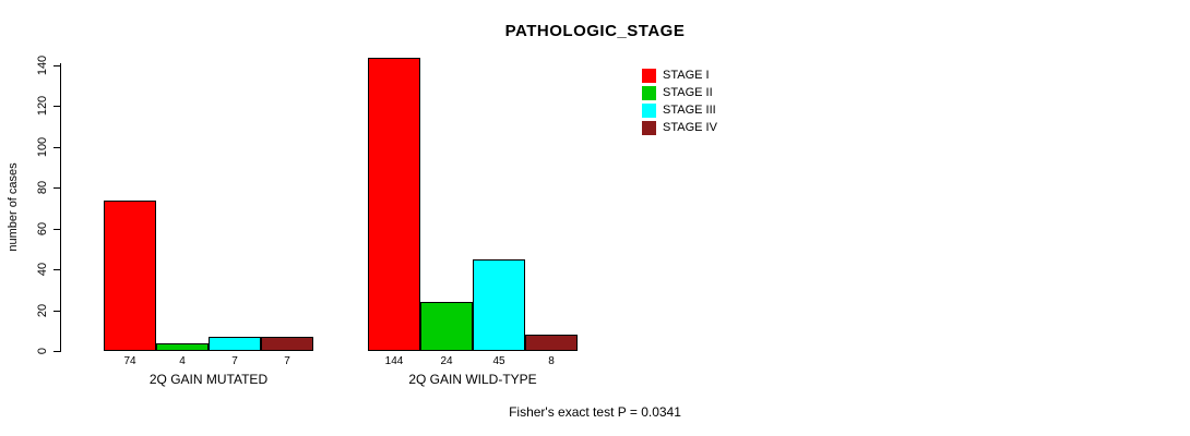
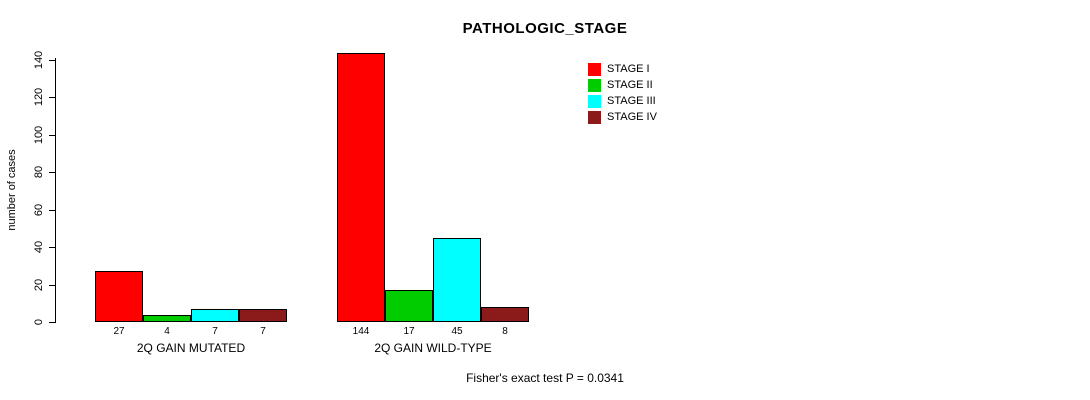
STAGE I/2Q GAIN MUTATED: 74 -> 27
STAGE II/2Q GAIN WILD-TYPE: 24 -> 17
